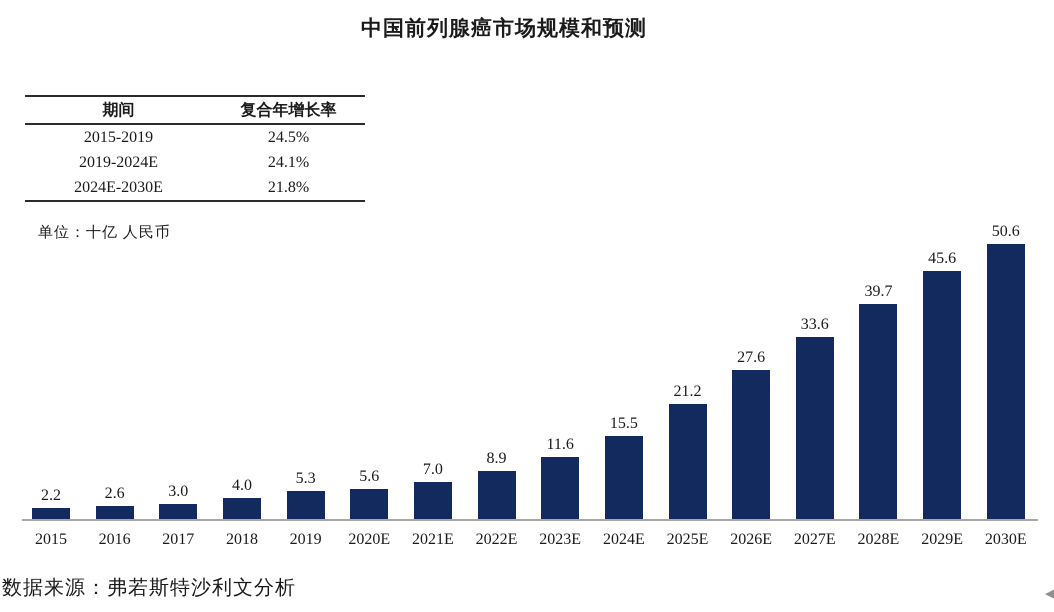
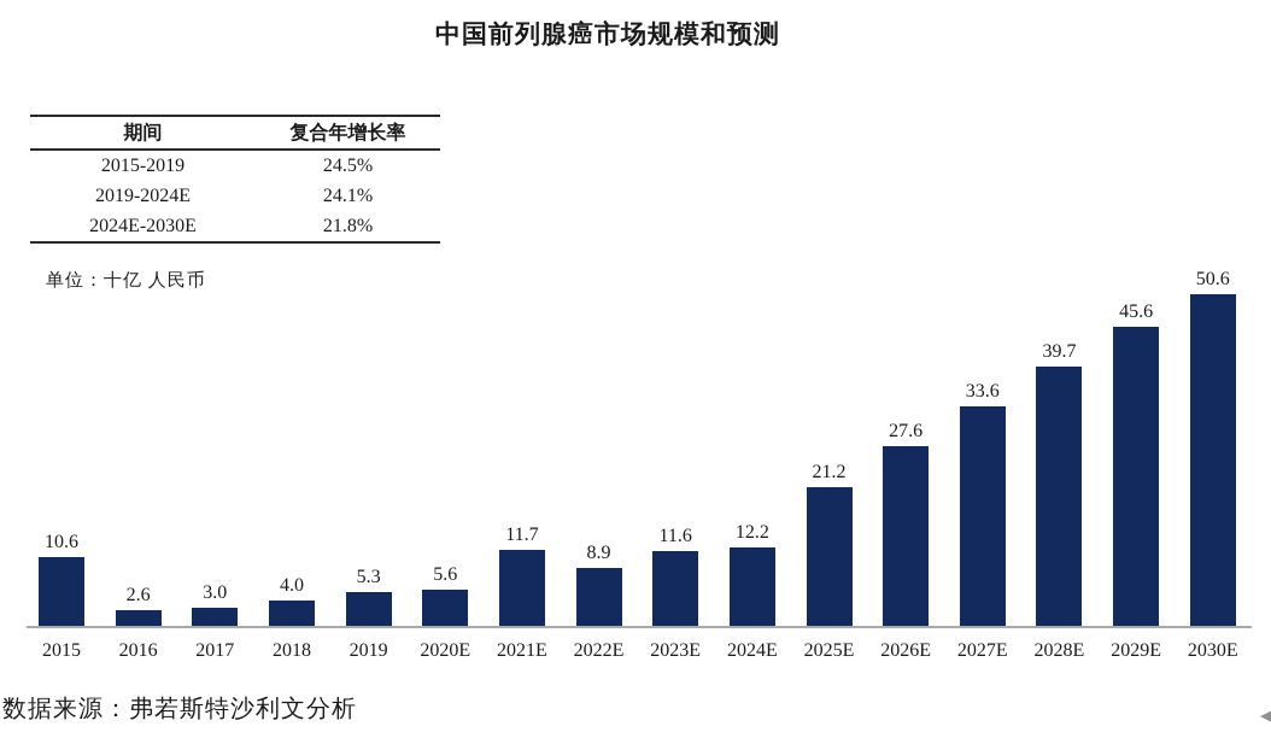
2015: 2.2 -> 10.6
2021E: 7.0 -> 11.7
2024E: 15.5 -> 12.2
